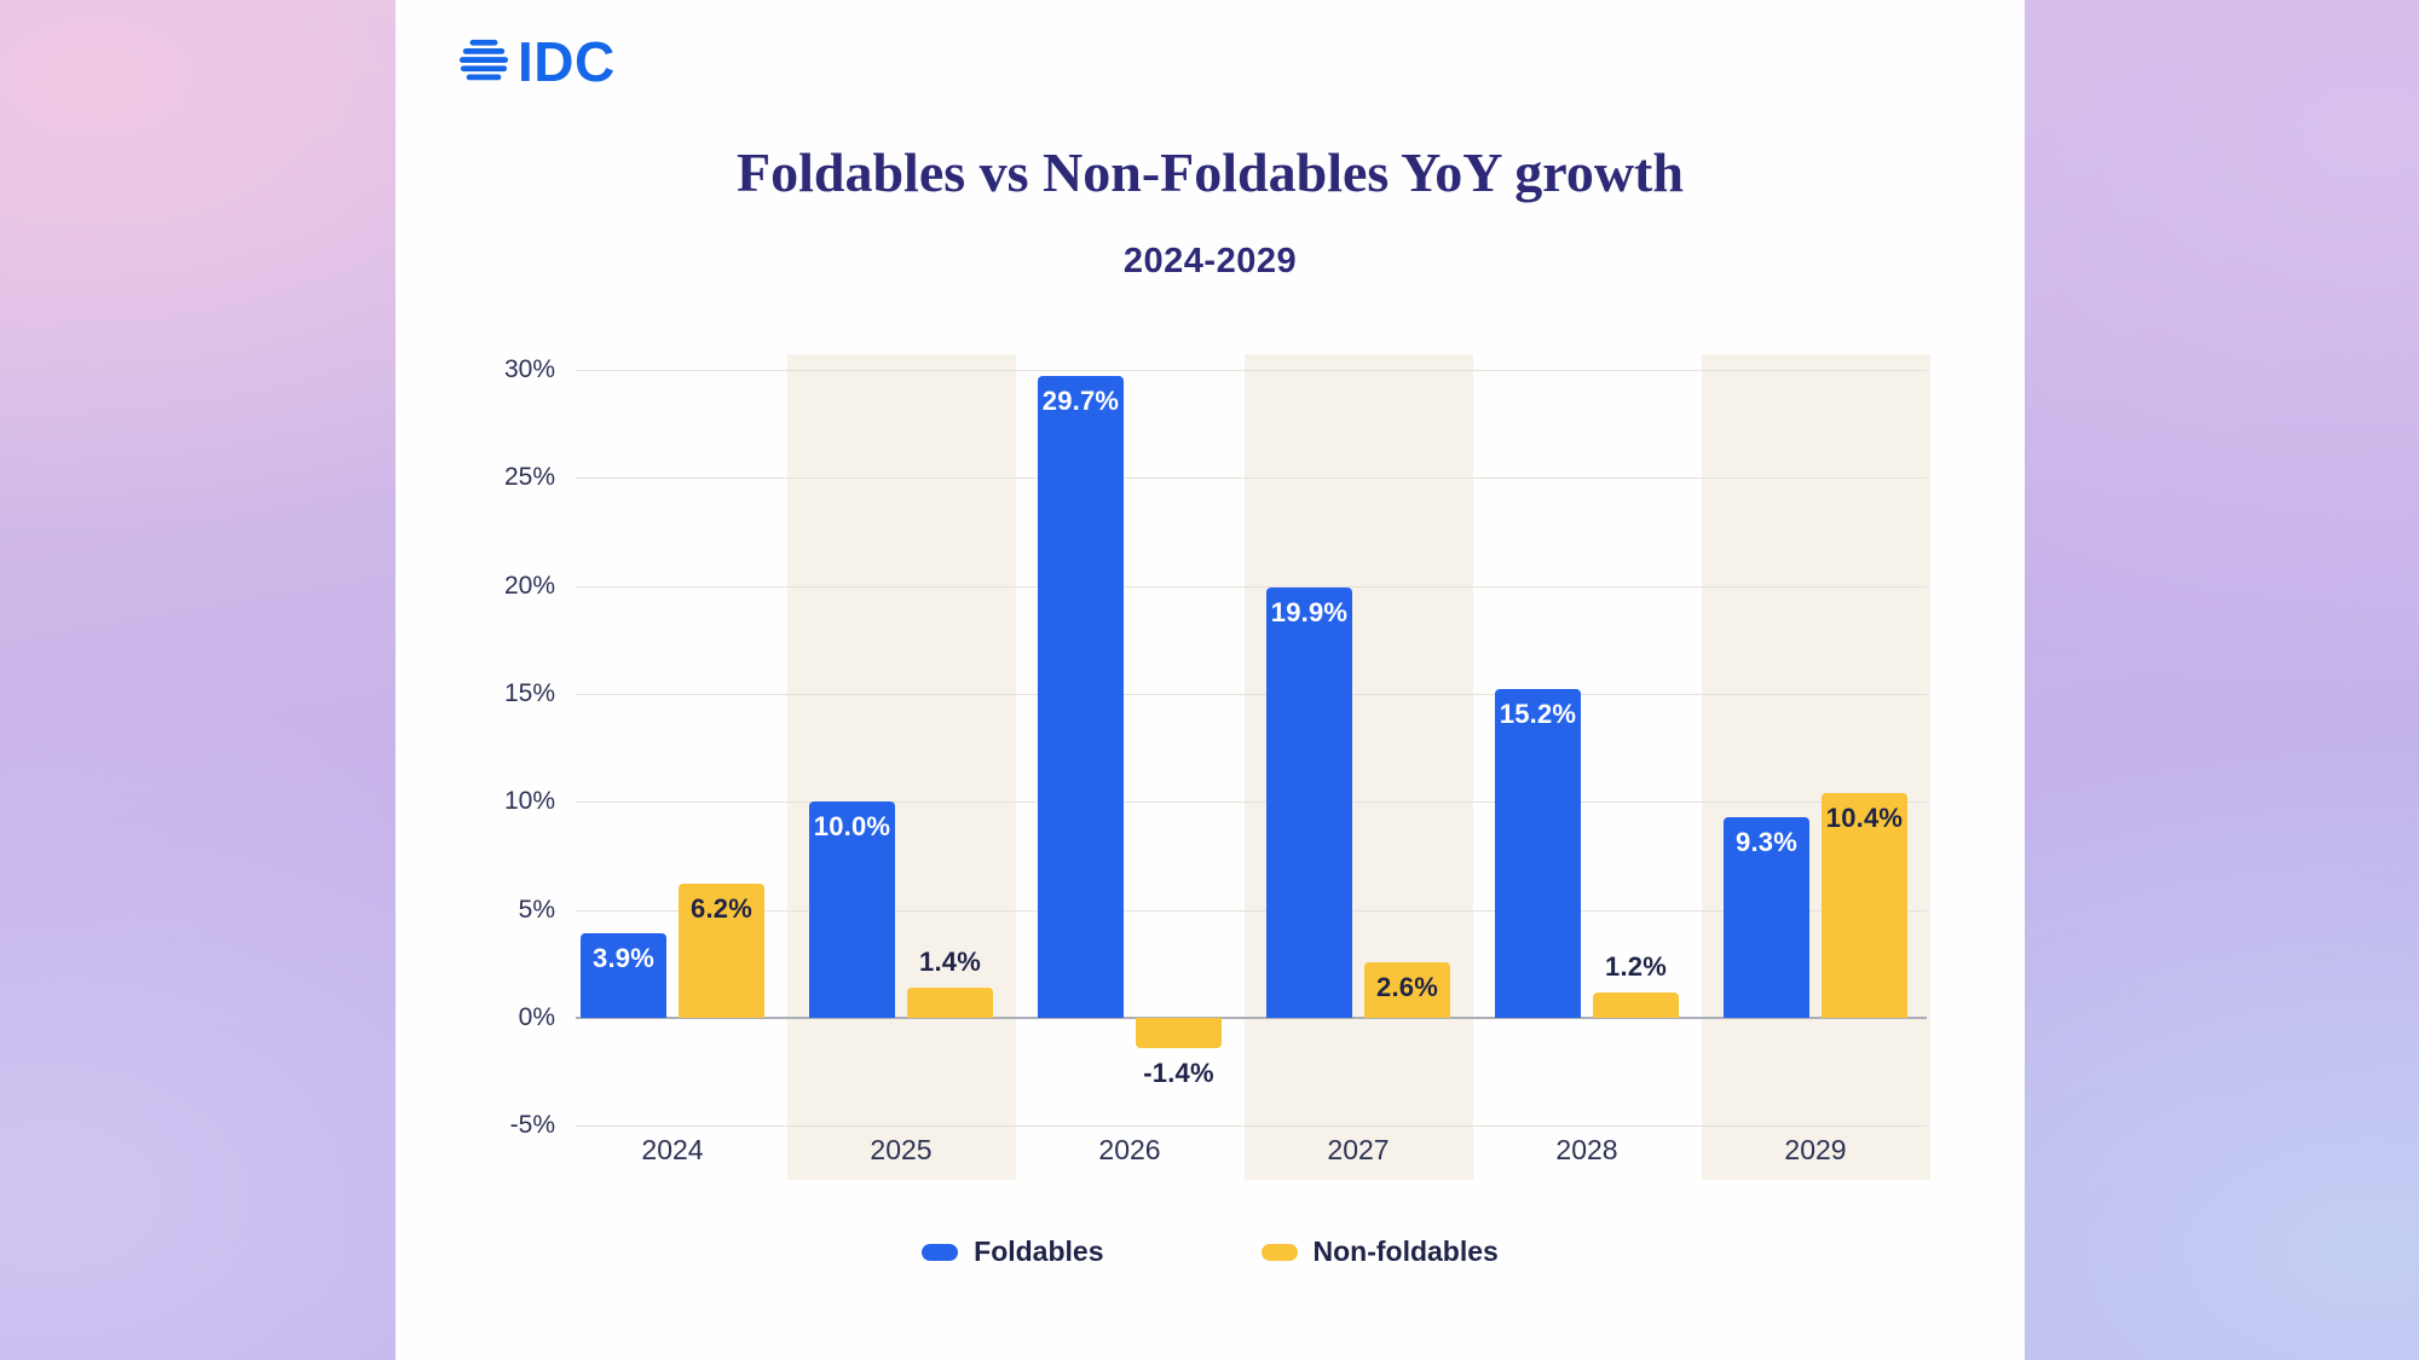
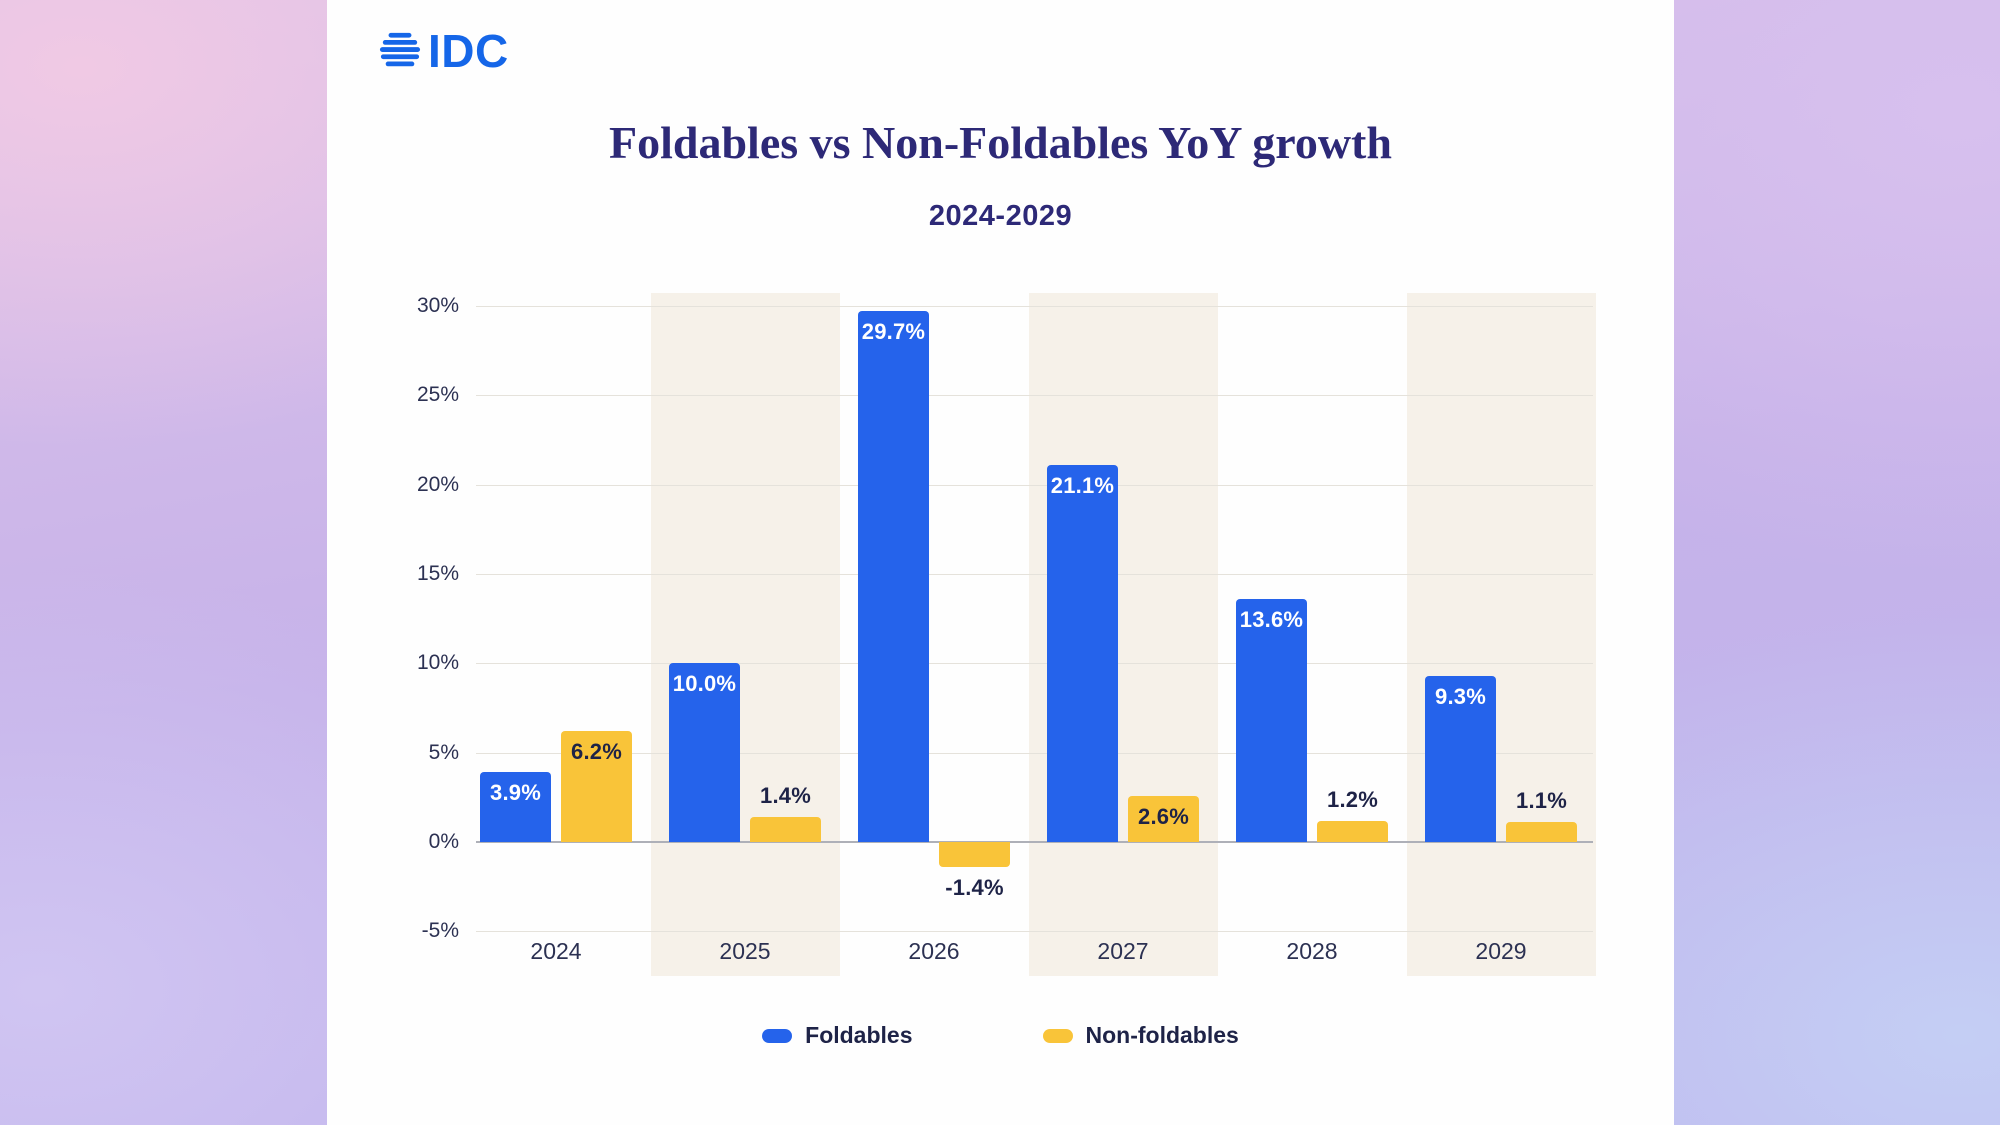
Foldables/2027: 19.9% -> 21.1%
Foldables/2028: 15.2% -> 13.6%
Non-foldables/2029: 10.4% -> 1.1%
